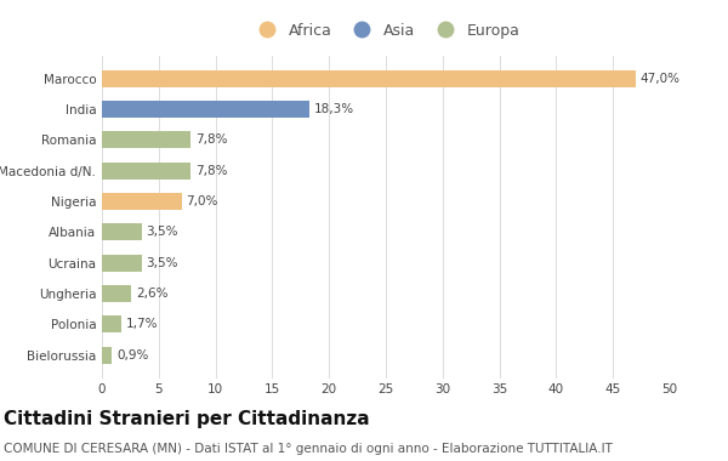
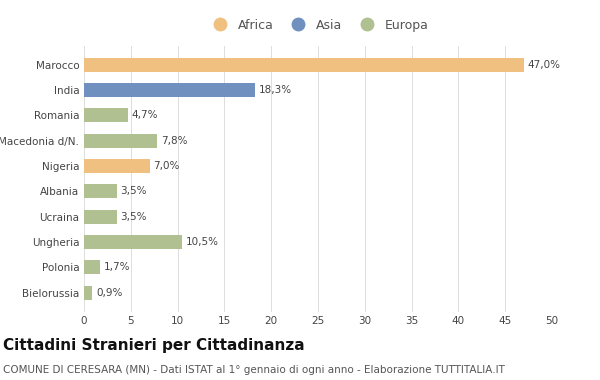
Romania: 7,8% -> 4,7%
Ungheria: 2,6% -> 10,5%
